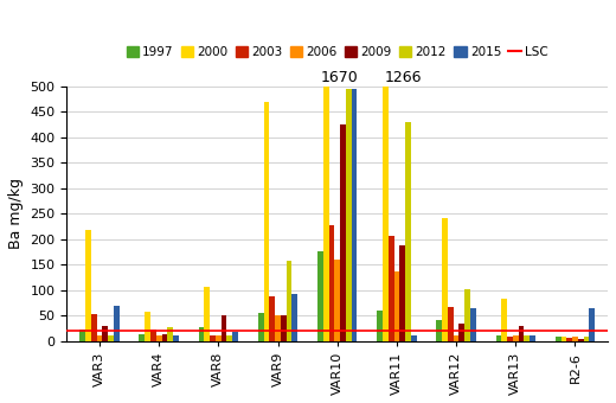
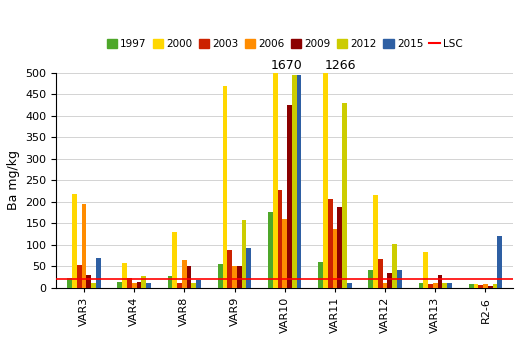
2006/VAR3: 10 -> 195
2000/VAR8: 107 -> 130
2006/VAR8: 10 -> 65
2000/VAR12: 240 -> 215
2015/VAR12: 64 -> 40
2015/R2-6: 65 -> 120
